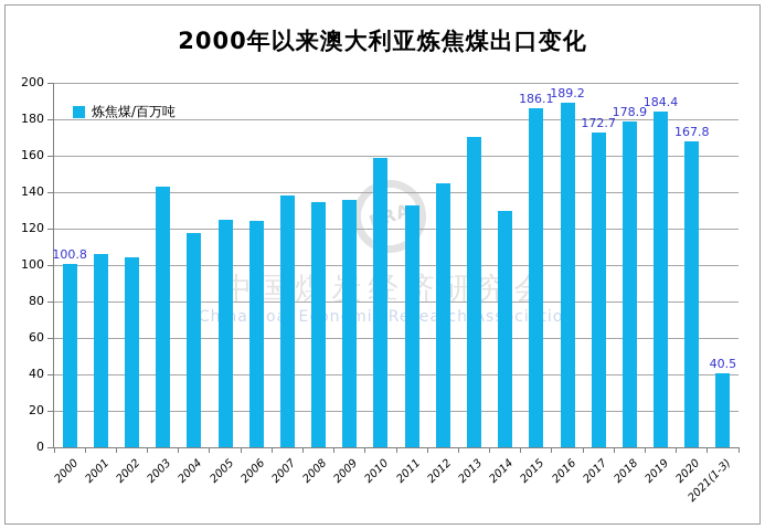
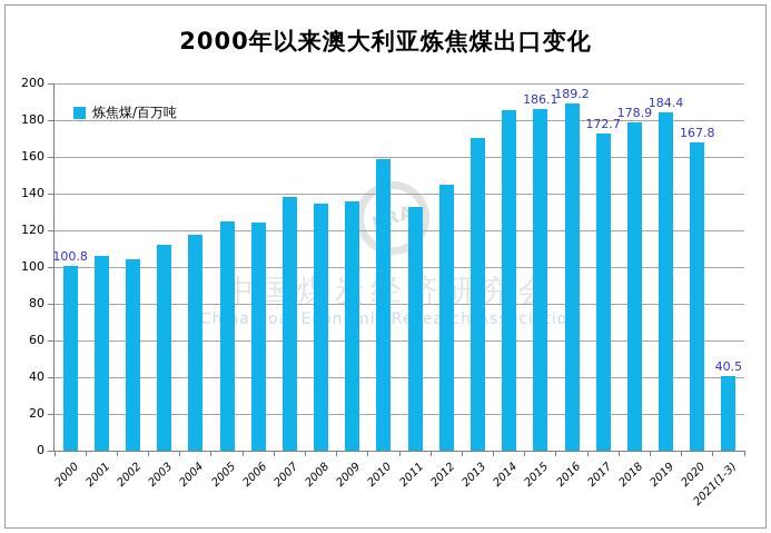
2003: 143 -> 112
2014: 130 -> 186
